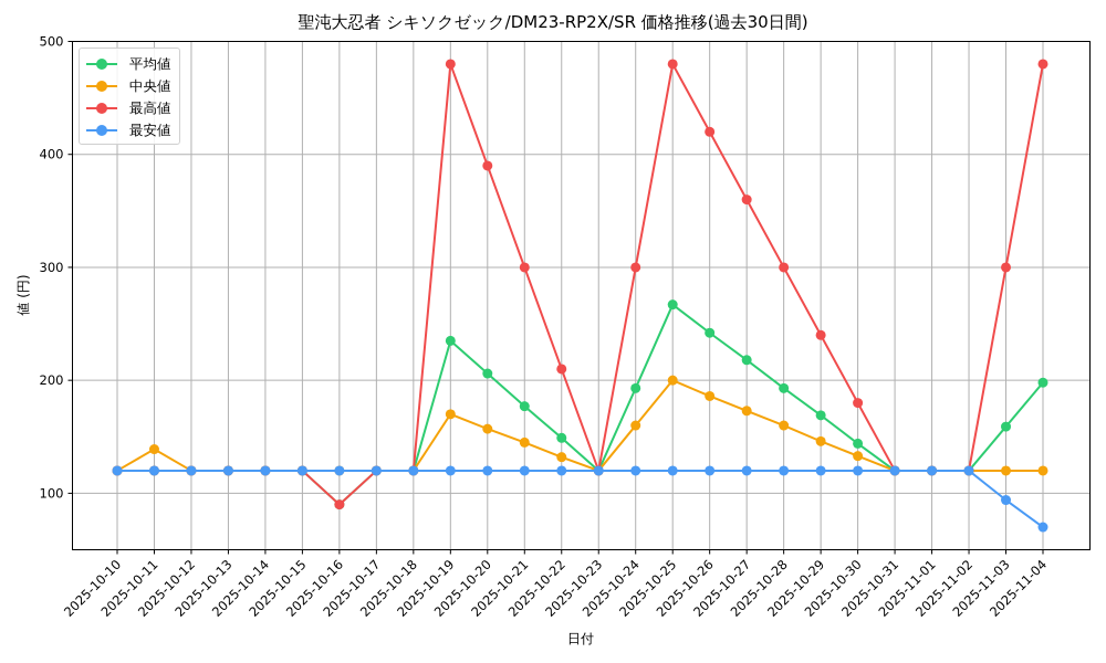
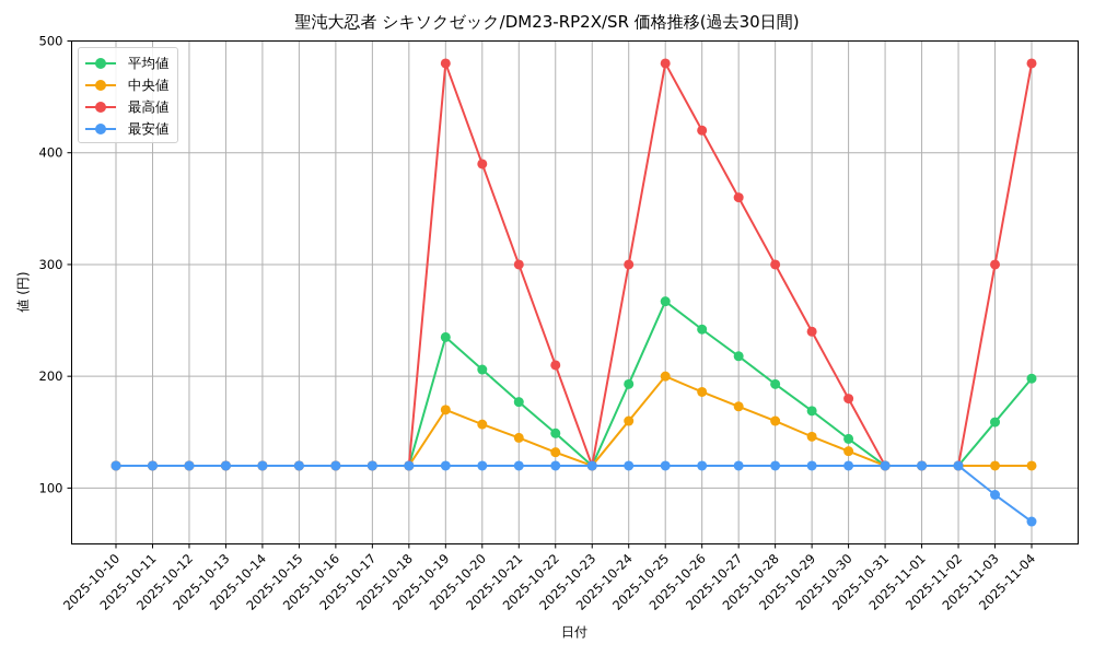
中央値/2025-10-11: 139 -> 120
平均値/2025-10-16: 90 -> 120
最高値/2025-10-16: 90 -> 120
